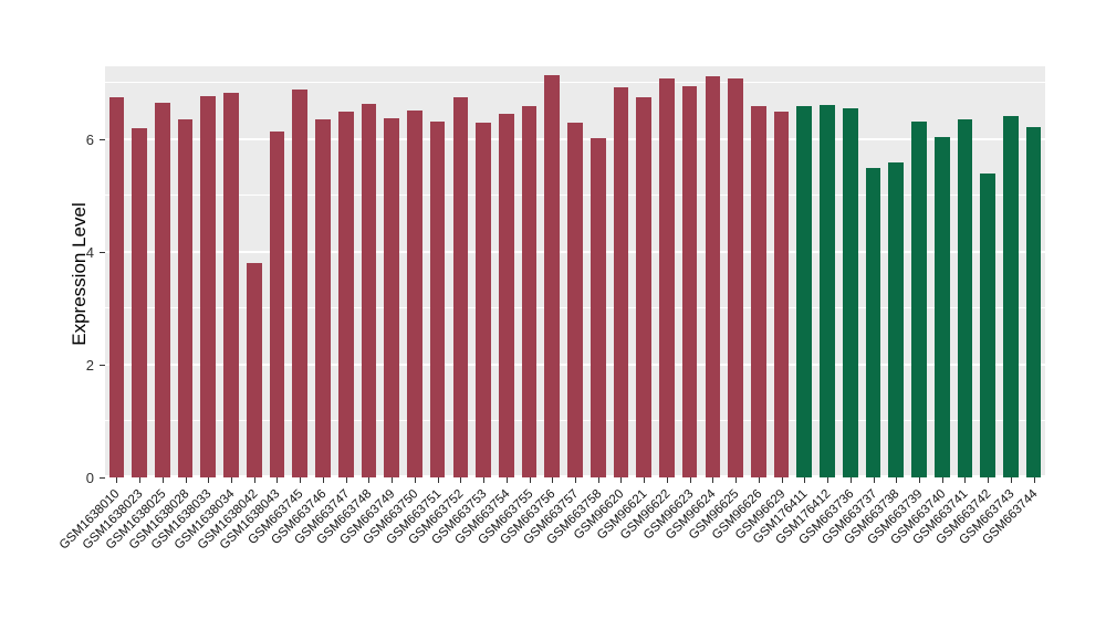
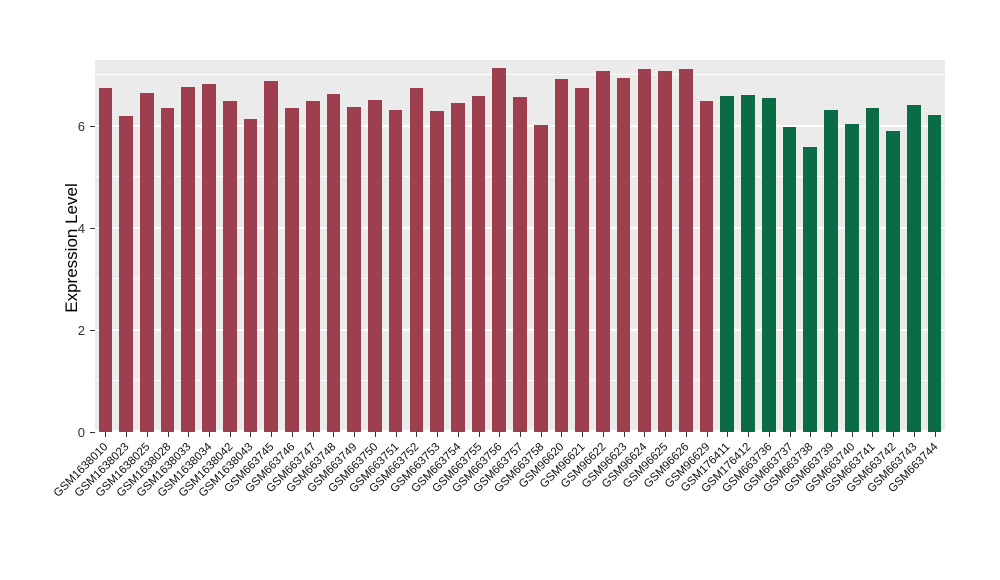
GSM1638042: 3.8 -> 6.5
GSM663757: 6.3 -> 6.6
GSM96626: 6.6 -> 7.1
GSM663737: 5.5 -> 6.0
GSM663742: 5.4 -> 5.9
